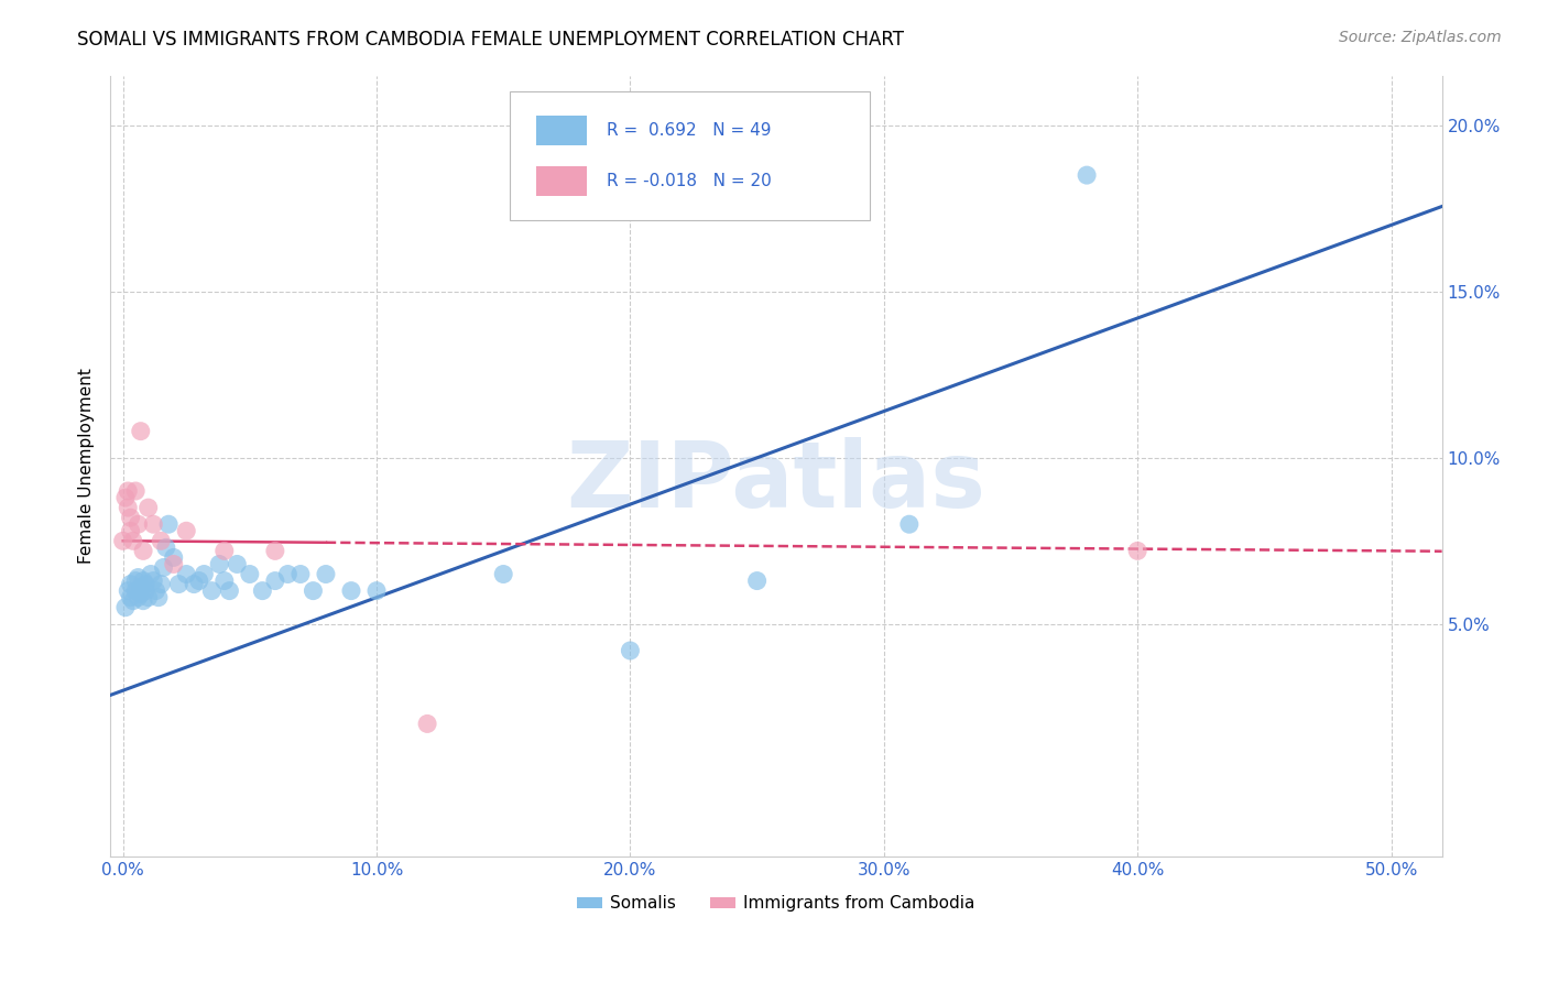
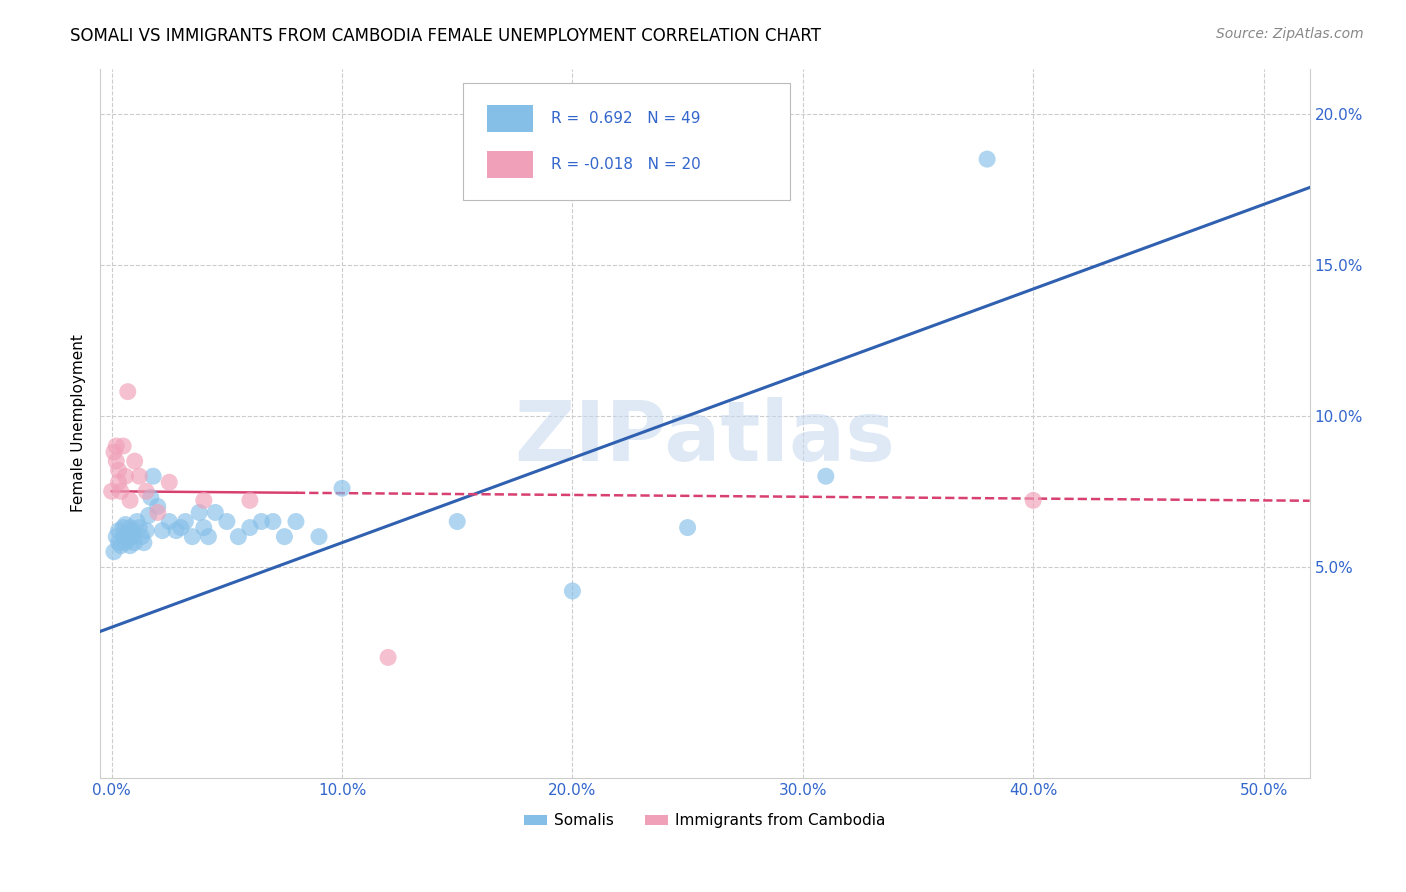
Somalis/10.0%: 6.0% -> 7.6%
